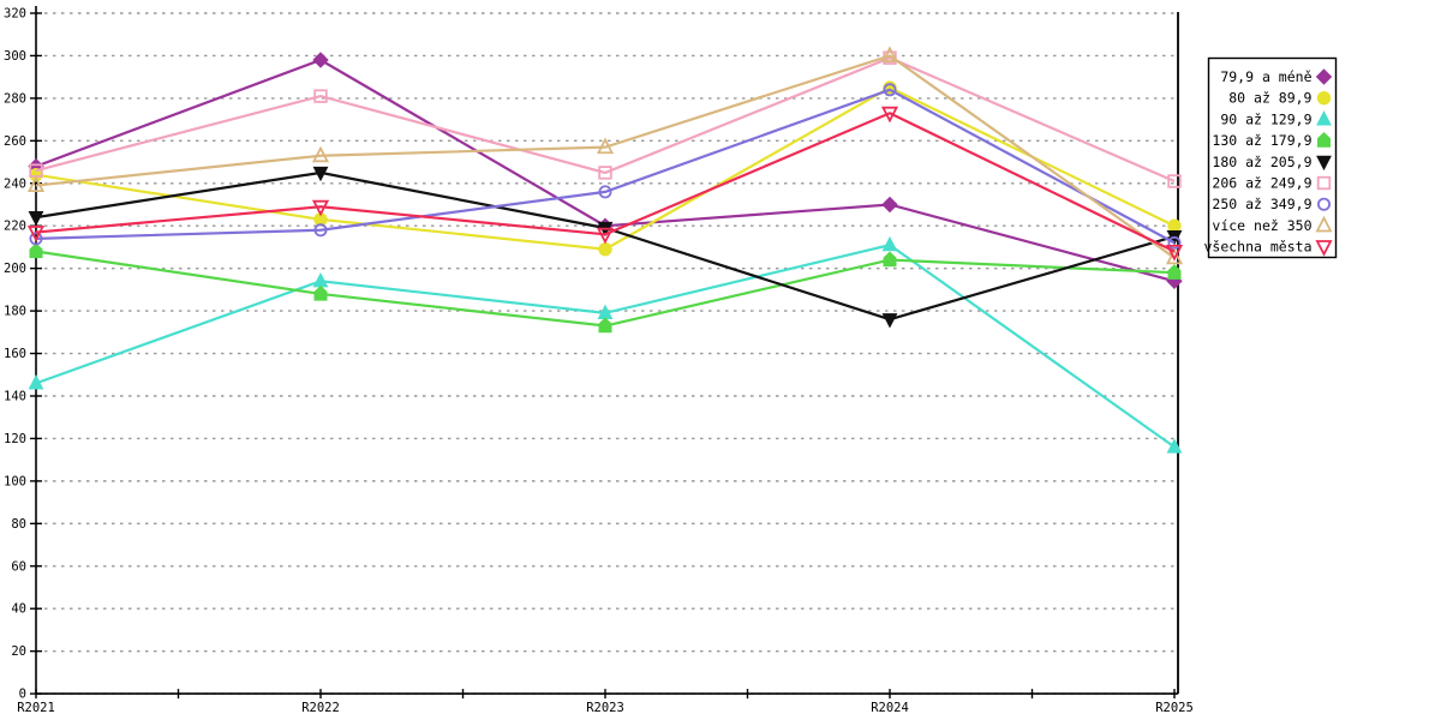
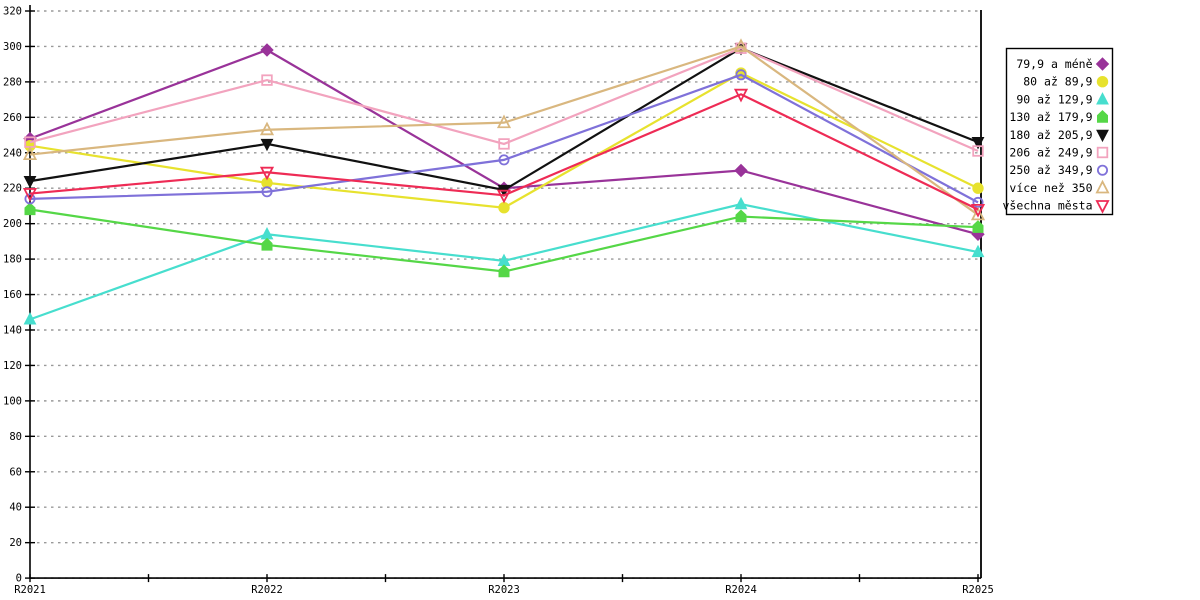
180 až 205,9/R2024: 176 -> 299
90 až 129,9/R2025: 116 -> 184
180 až 205,9/R2025: 215 -> 246
